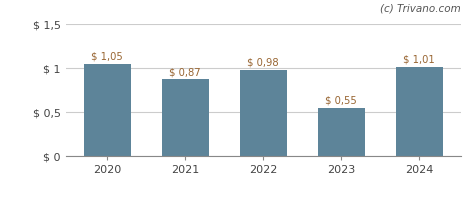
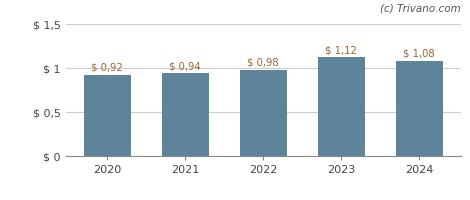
2020: 1,05 -> 0,92
2021: 0,87 -> 0,94
2023: 0,55 -> 1,12
2024: 1,01 -> 1,08
